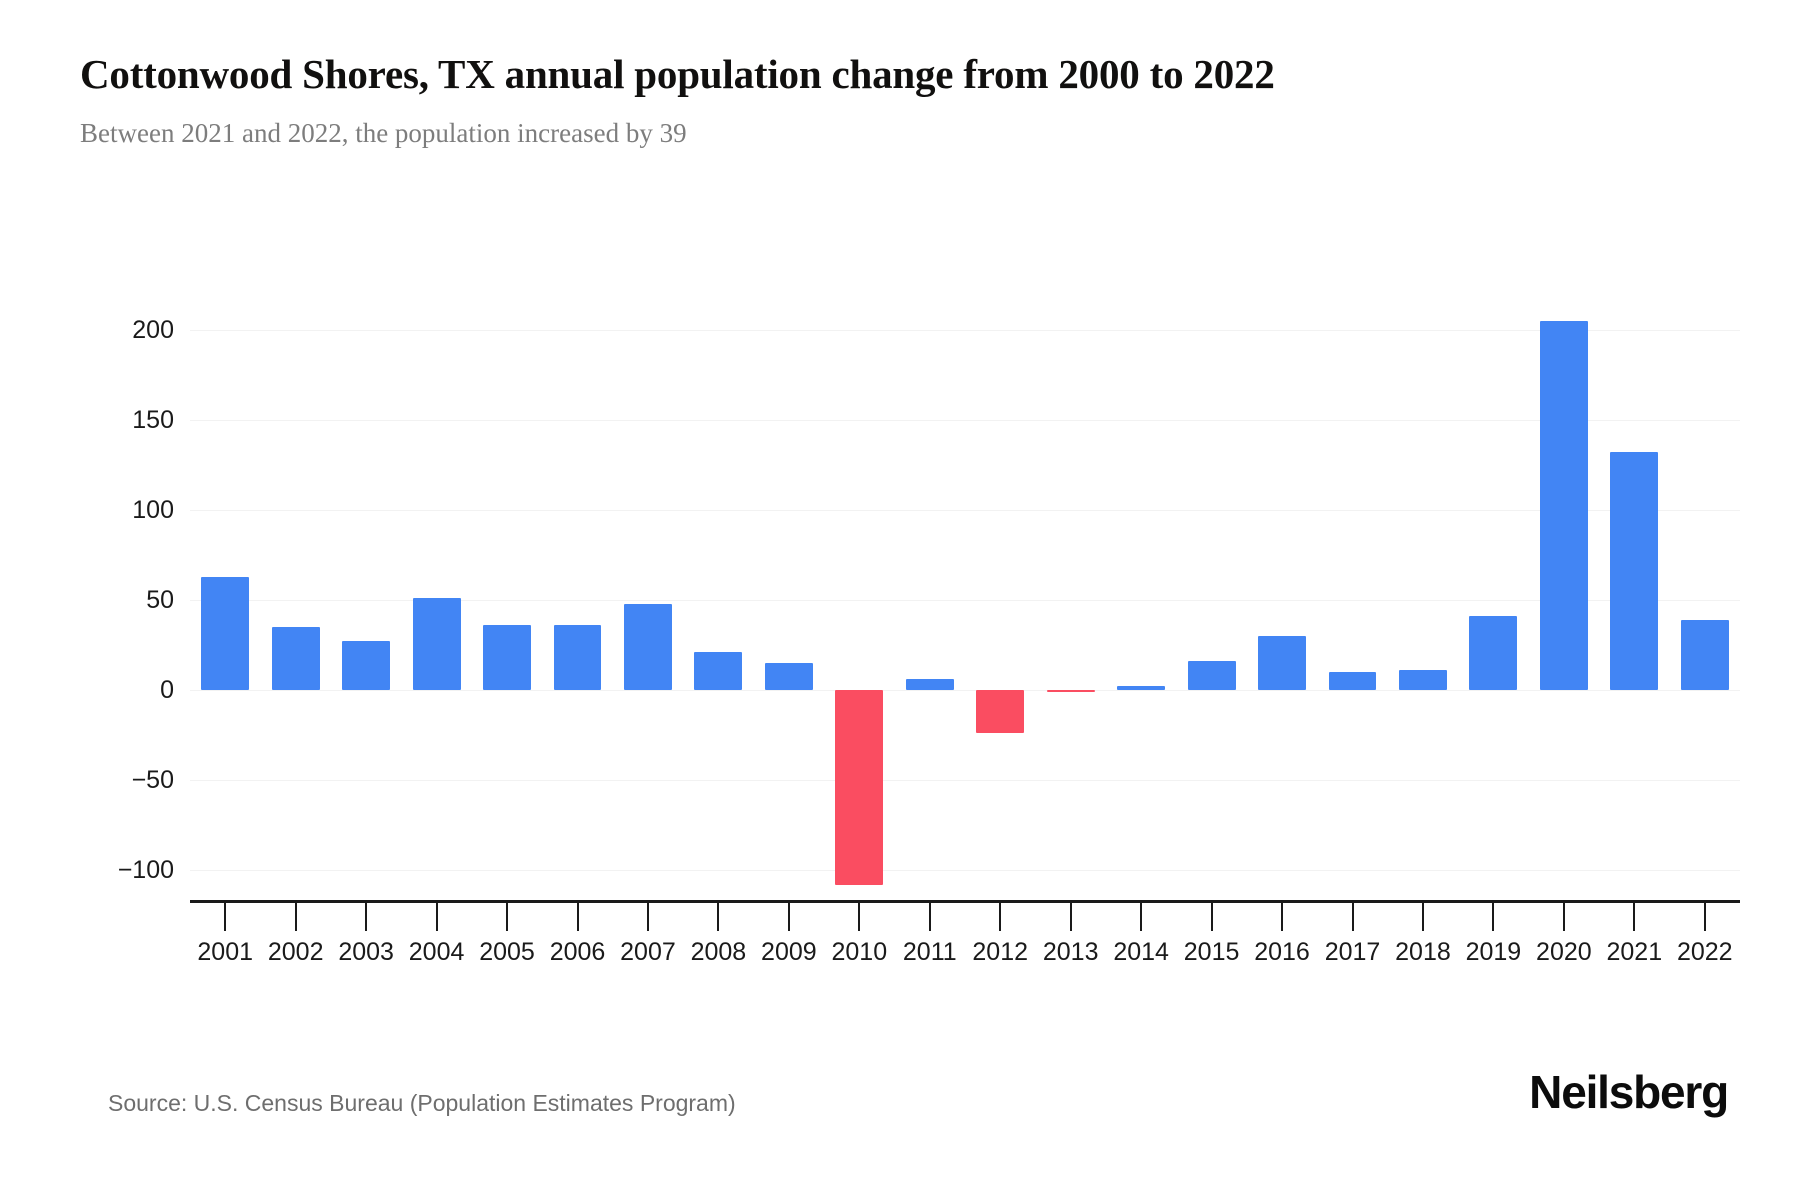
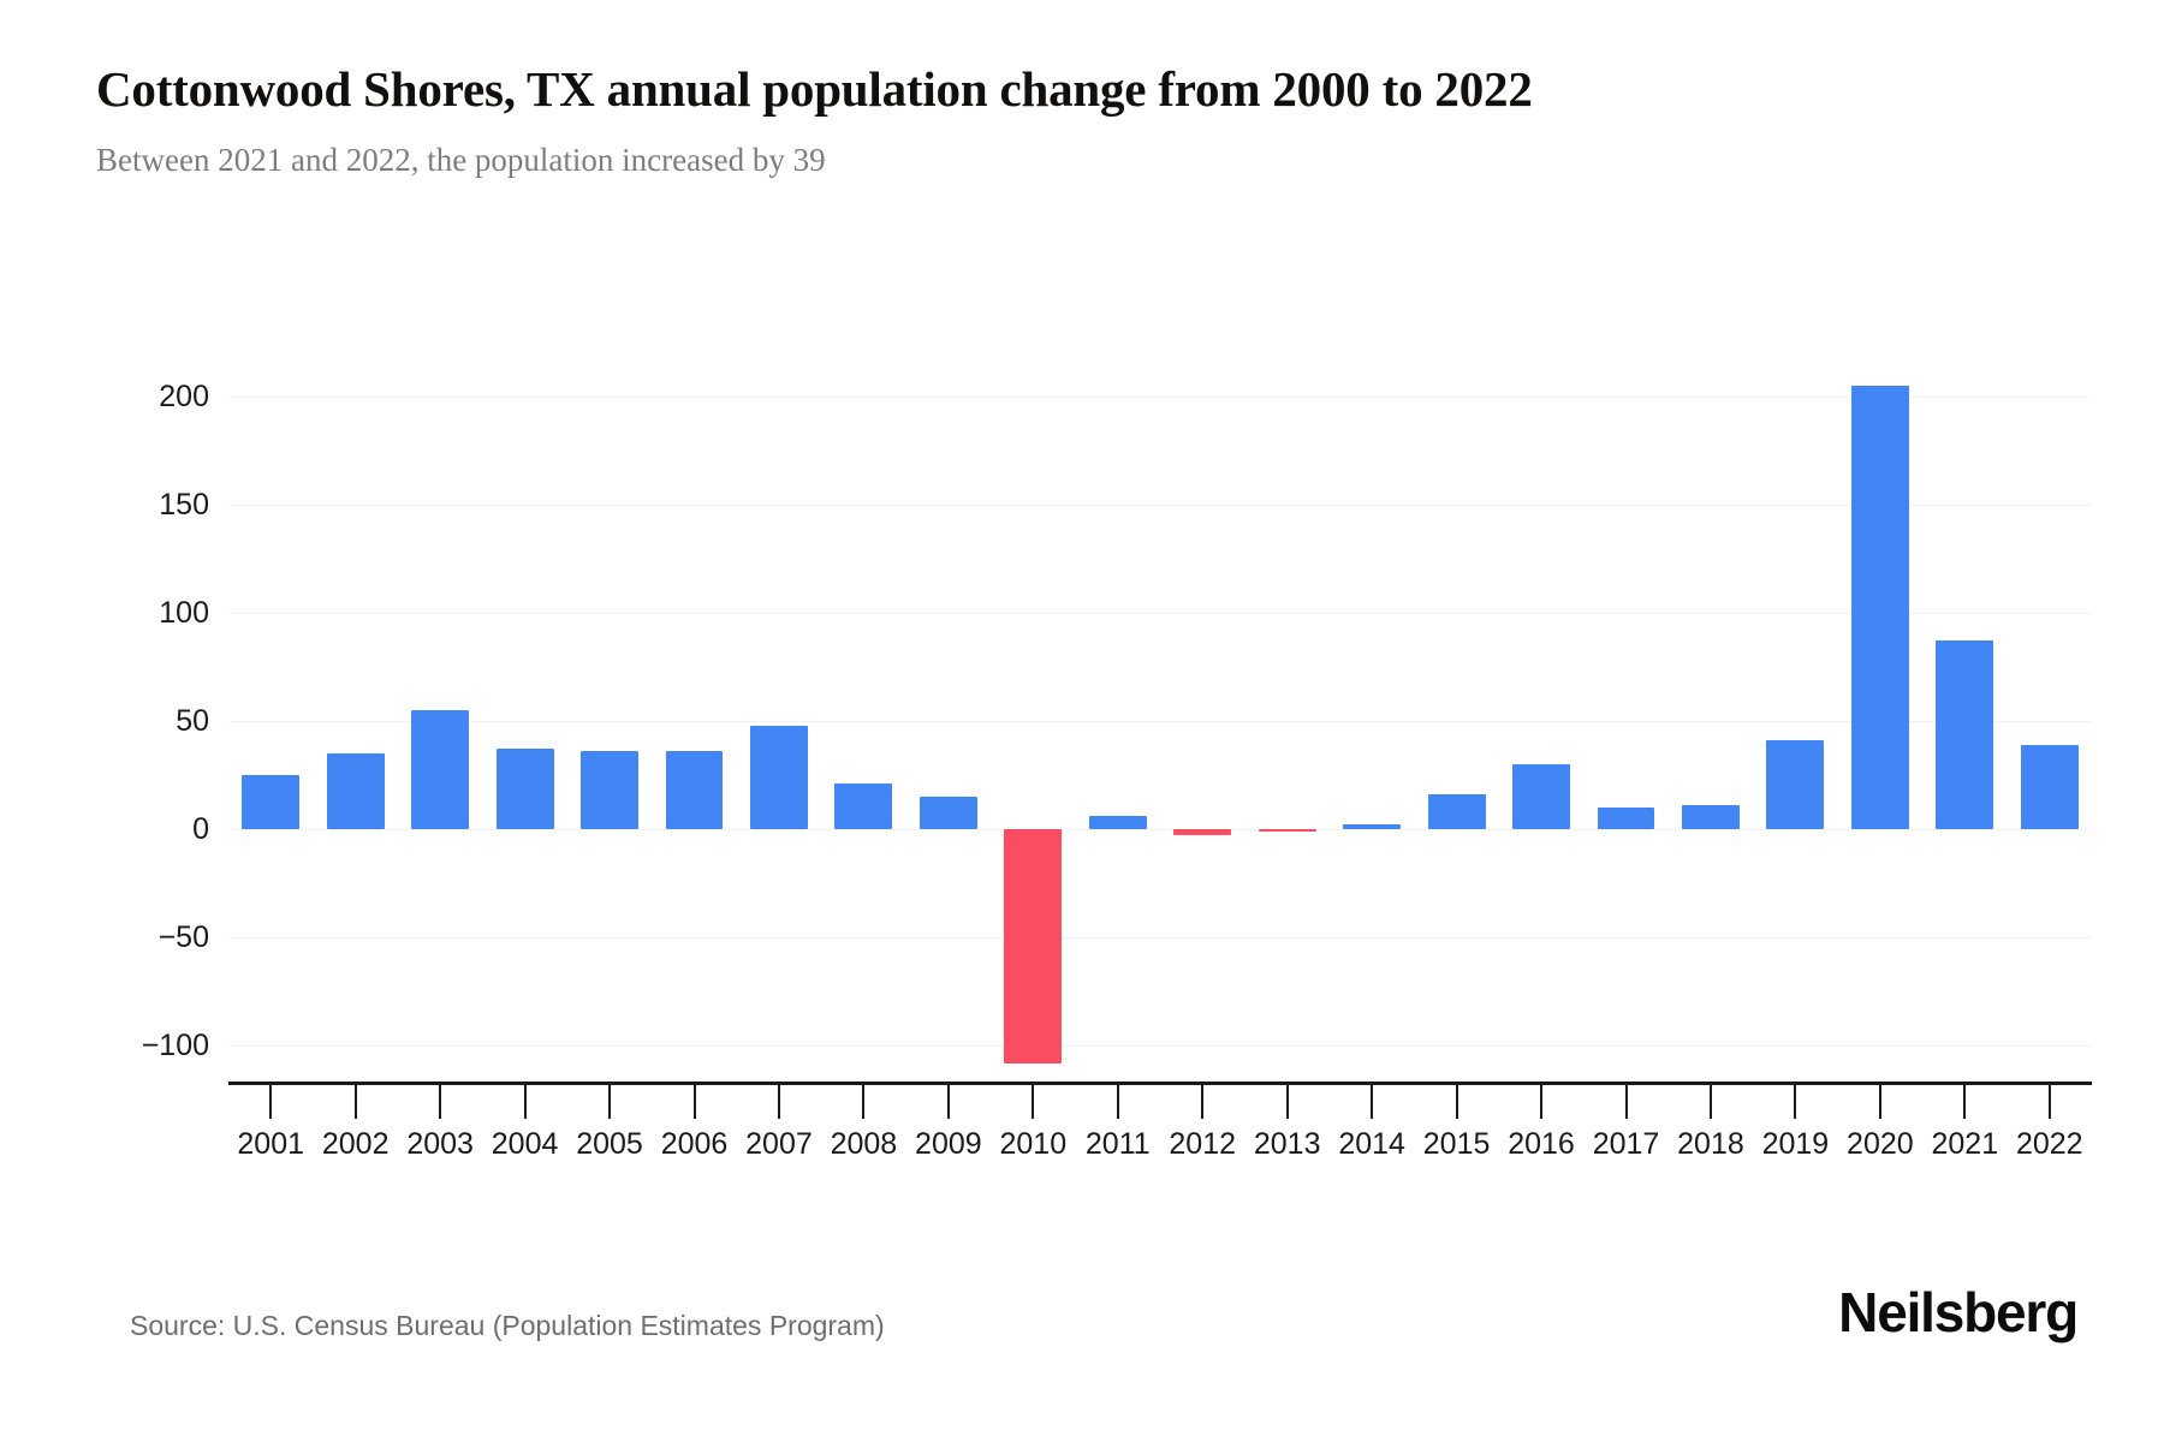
2001: 63 -> 25
2003: 27 -> 55
2004: 51 -> 37
2012: -24 -> -3
2021: 132 -> 87
